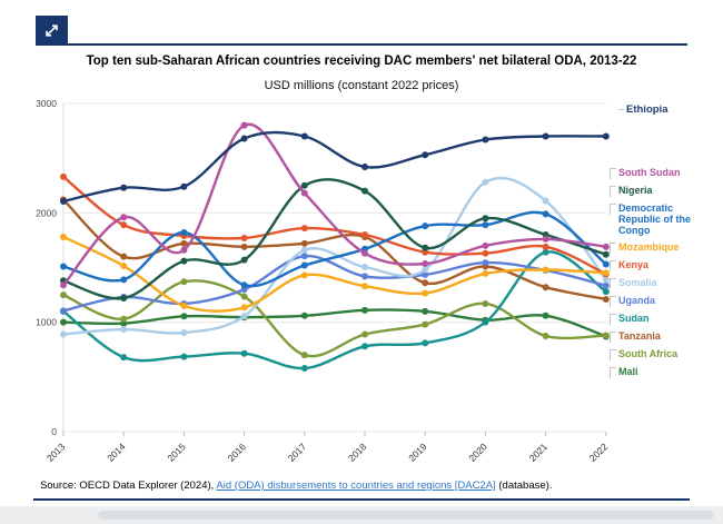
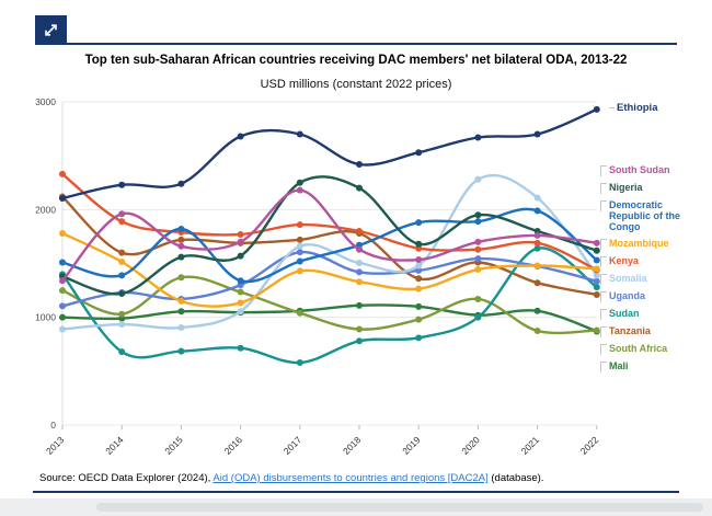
Sudan/2013: 1100 -> 1400
South Sudan/2016: 2800 -> 1700
South Africa/2017: 700 -> 1000
Ethiopia/2022: 2700 -> 2900
